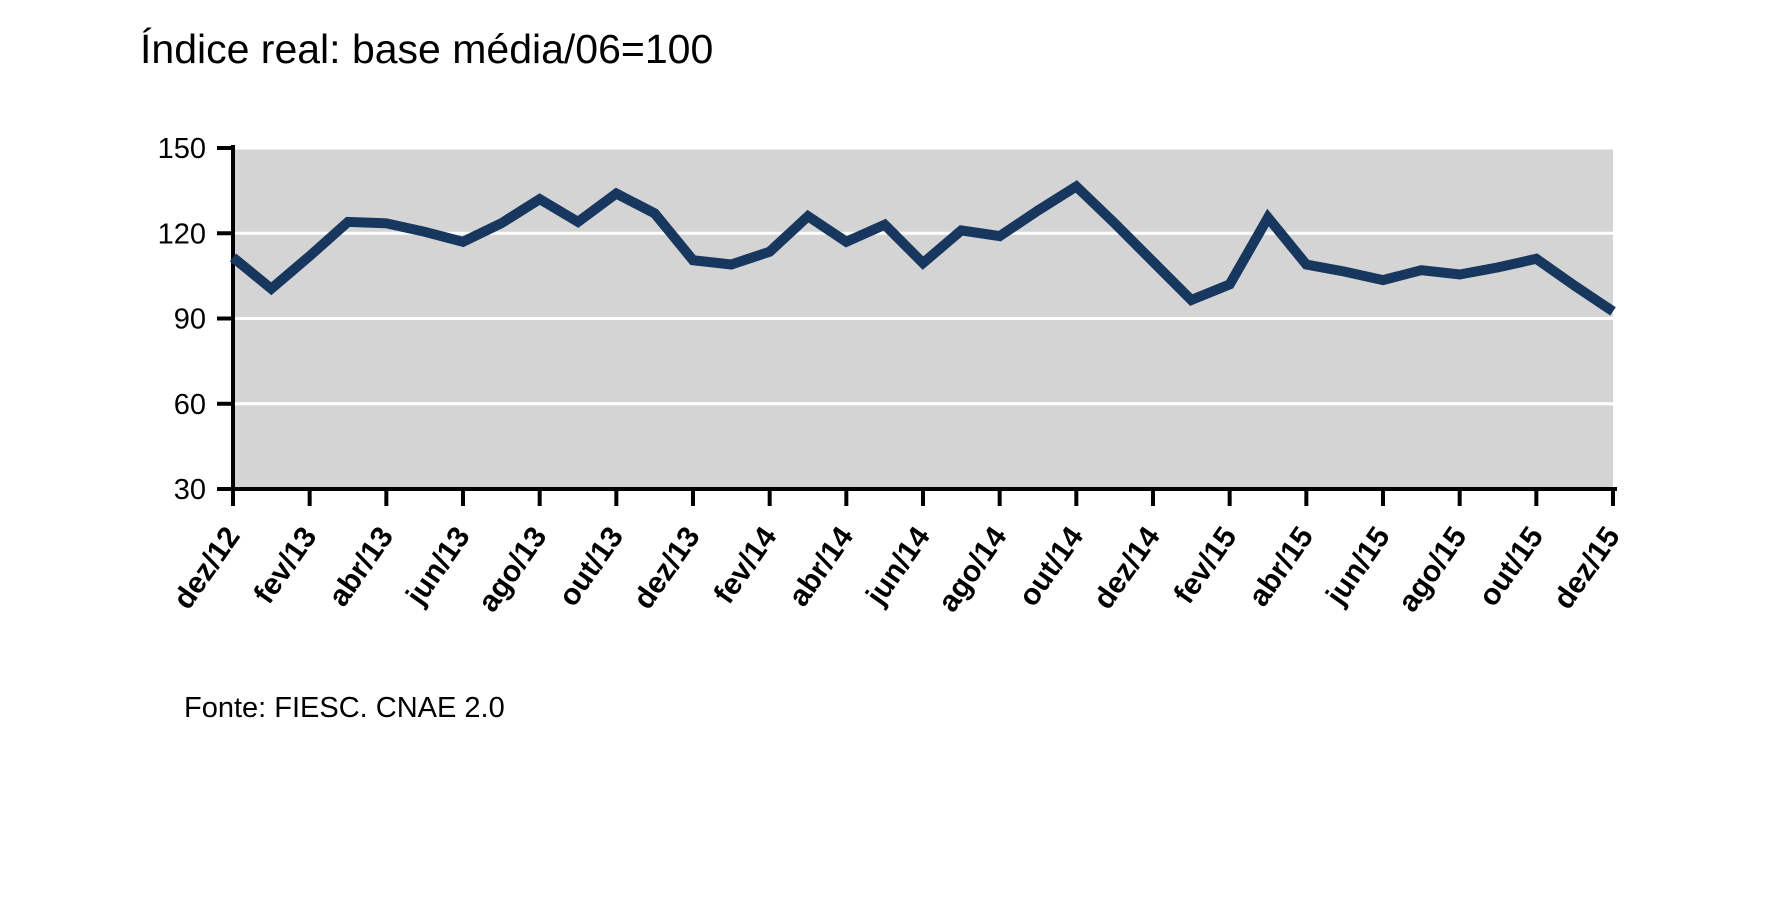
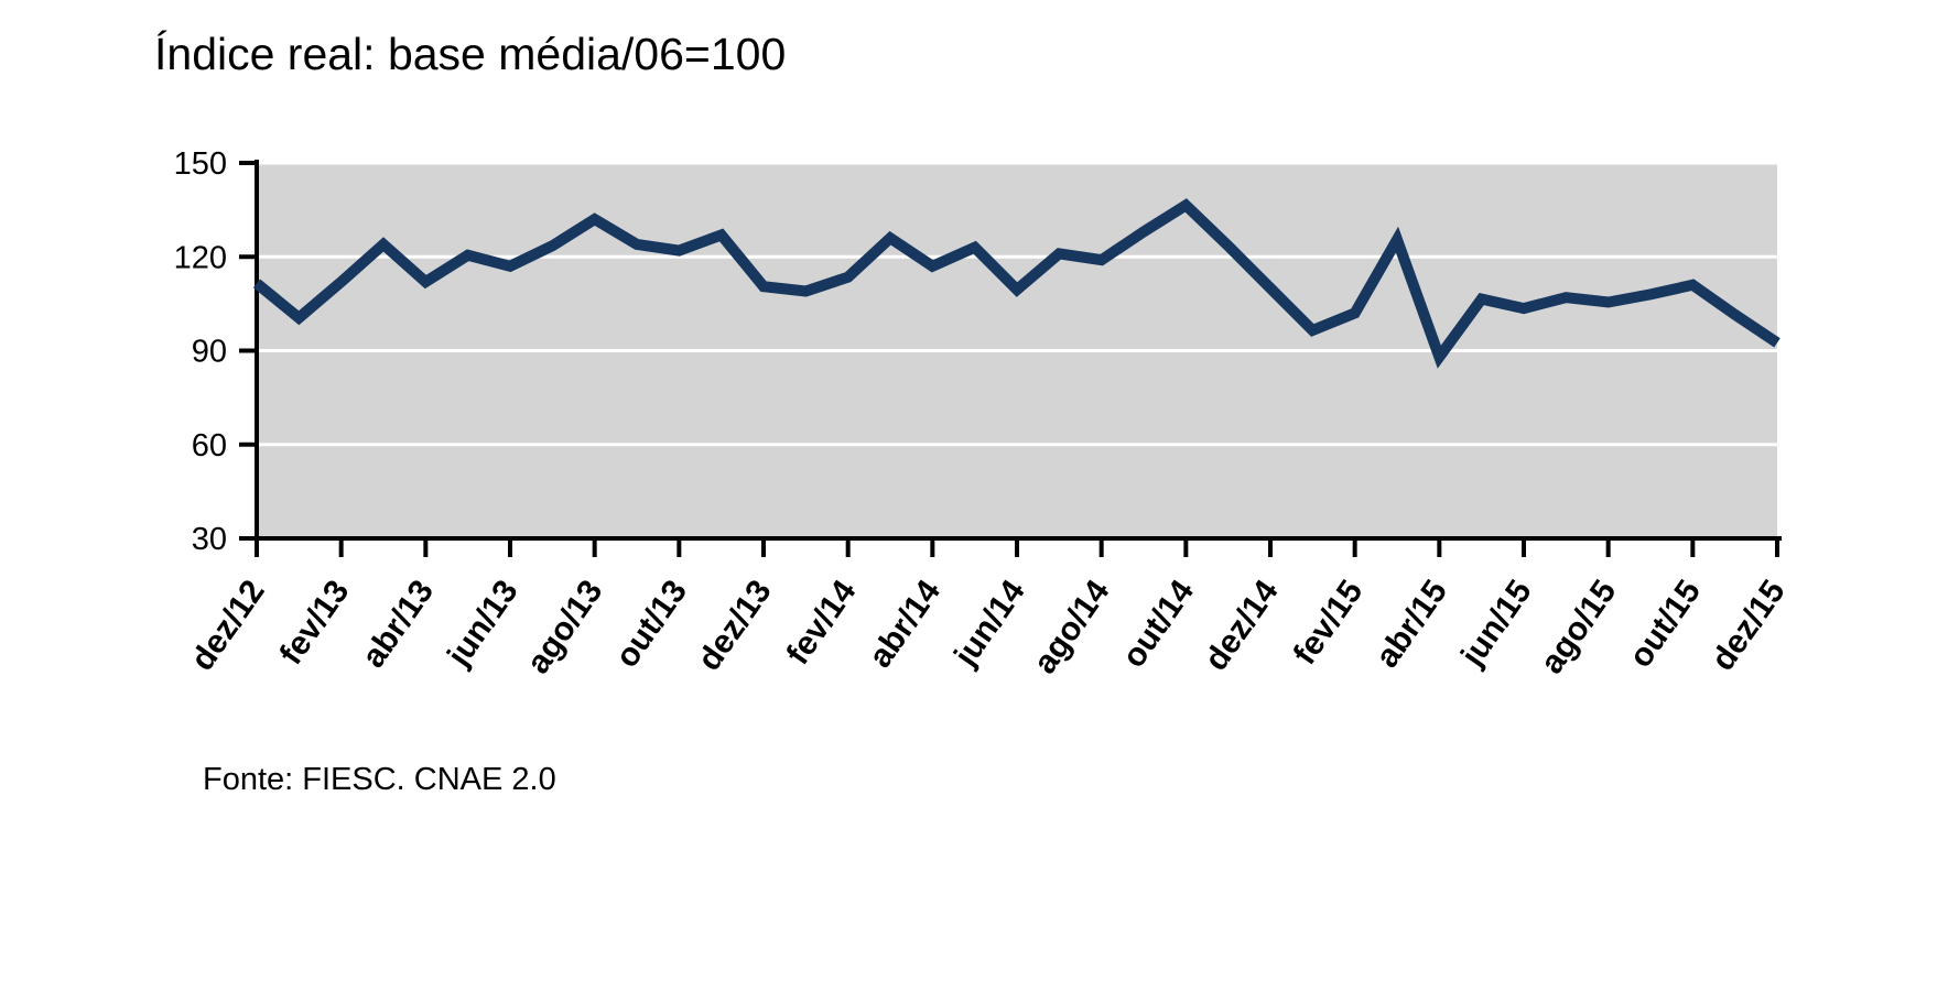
abr/13: 124 -> 112
out/13: 134 -> 122
abr/15: 109 -> 88
